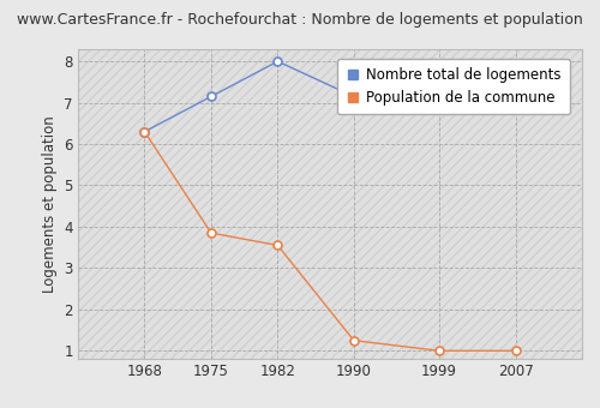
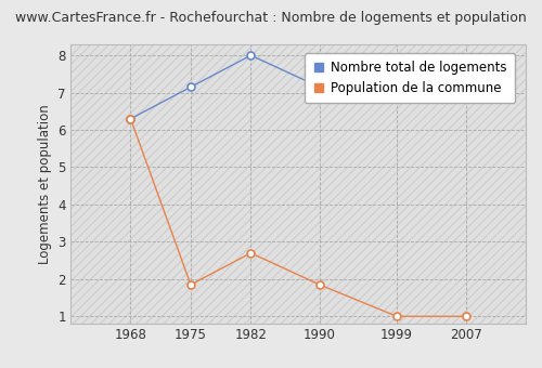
Population de la commune/1975: 3.85 -> 1.85
Population de la commune/1982: 3.55 -> 2.70
Population de la commune/1990: 1.25 -> 1.85
